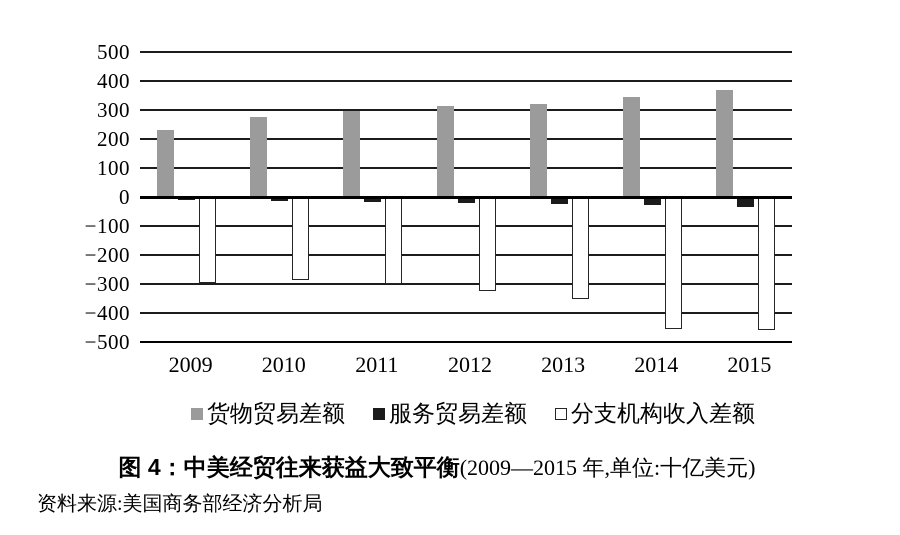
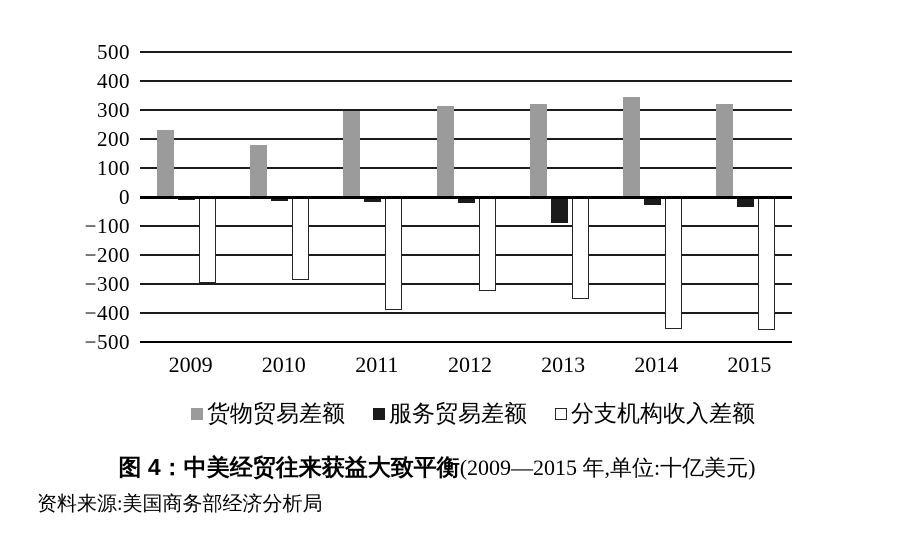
货物贸易差额/2010: 280 -> 180
分支机构收入差额/2011: -300 -> -390
服务贸易差额/2013: -20 -> -90
货物贸易差额/2015: 370 -> 320
